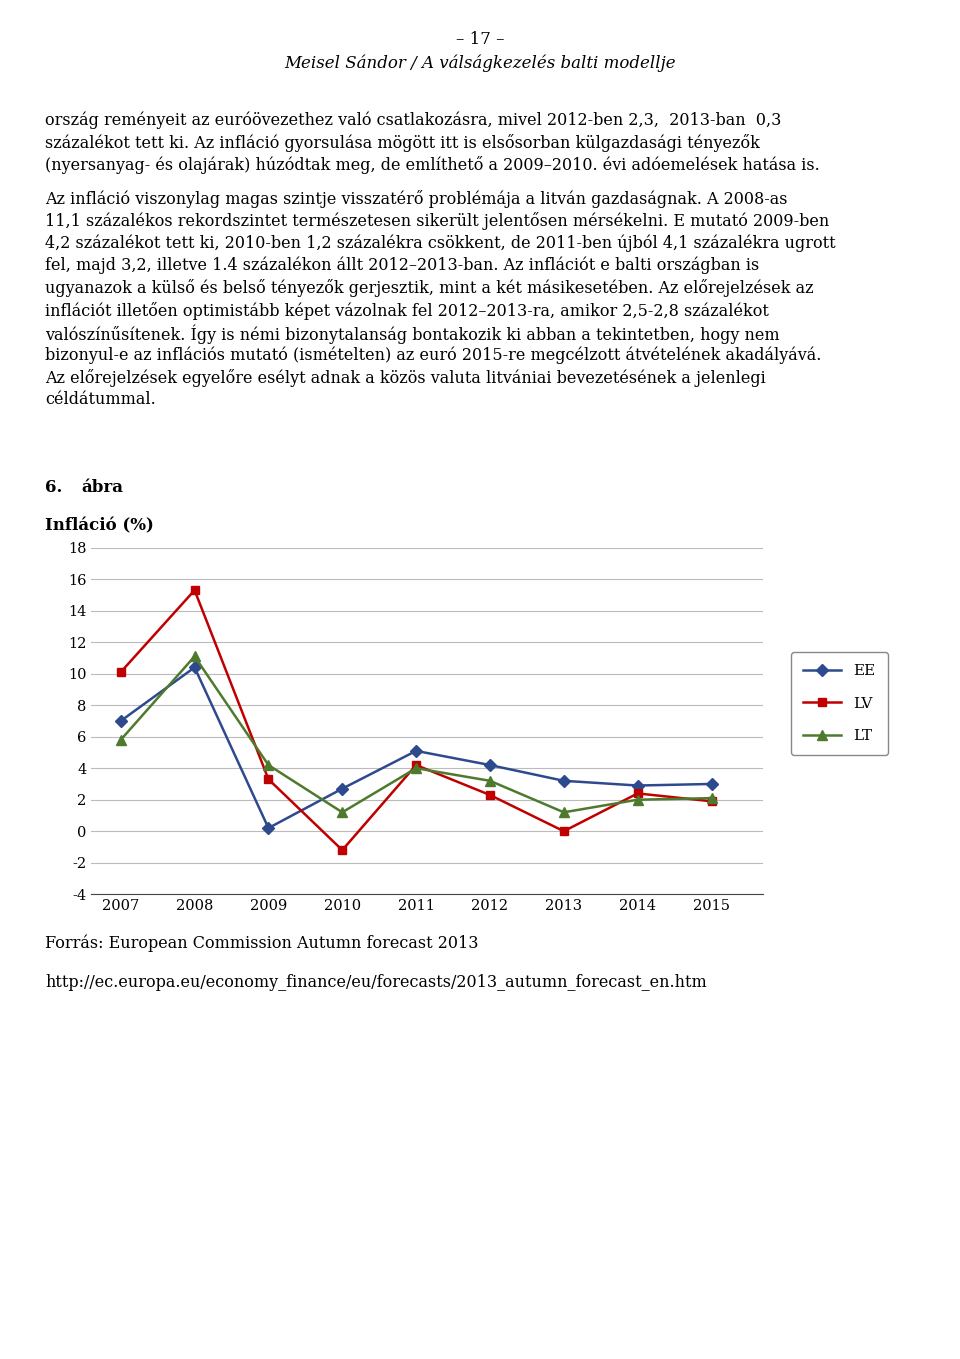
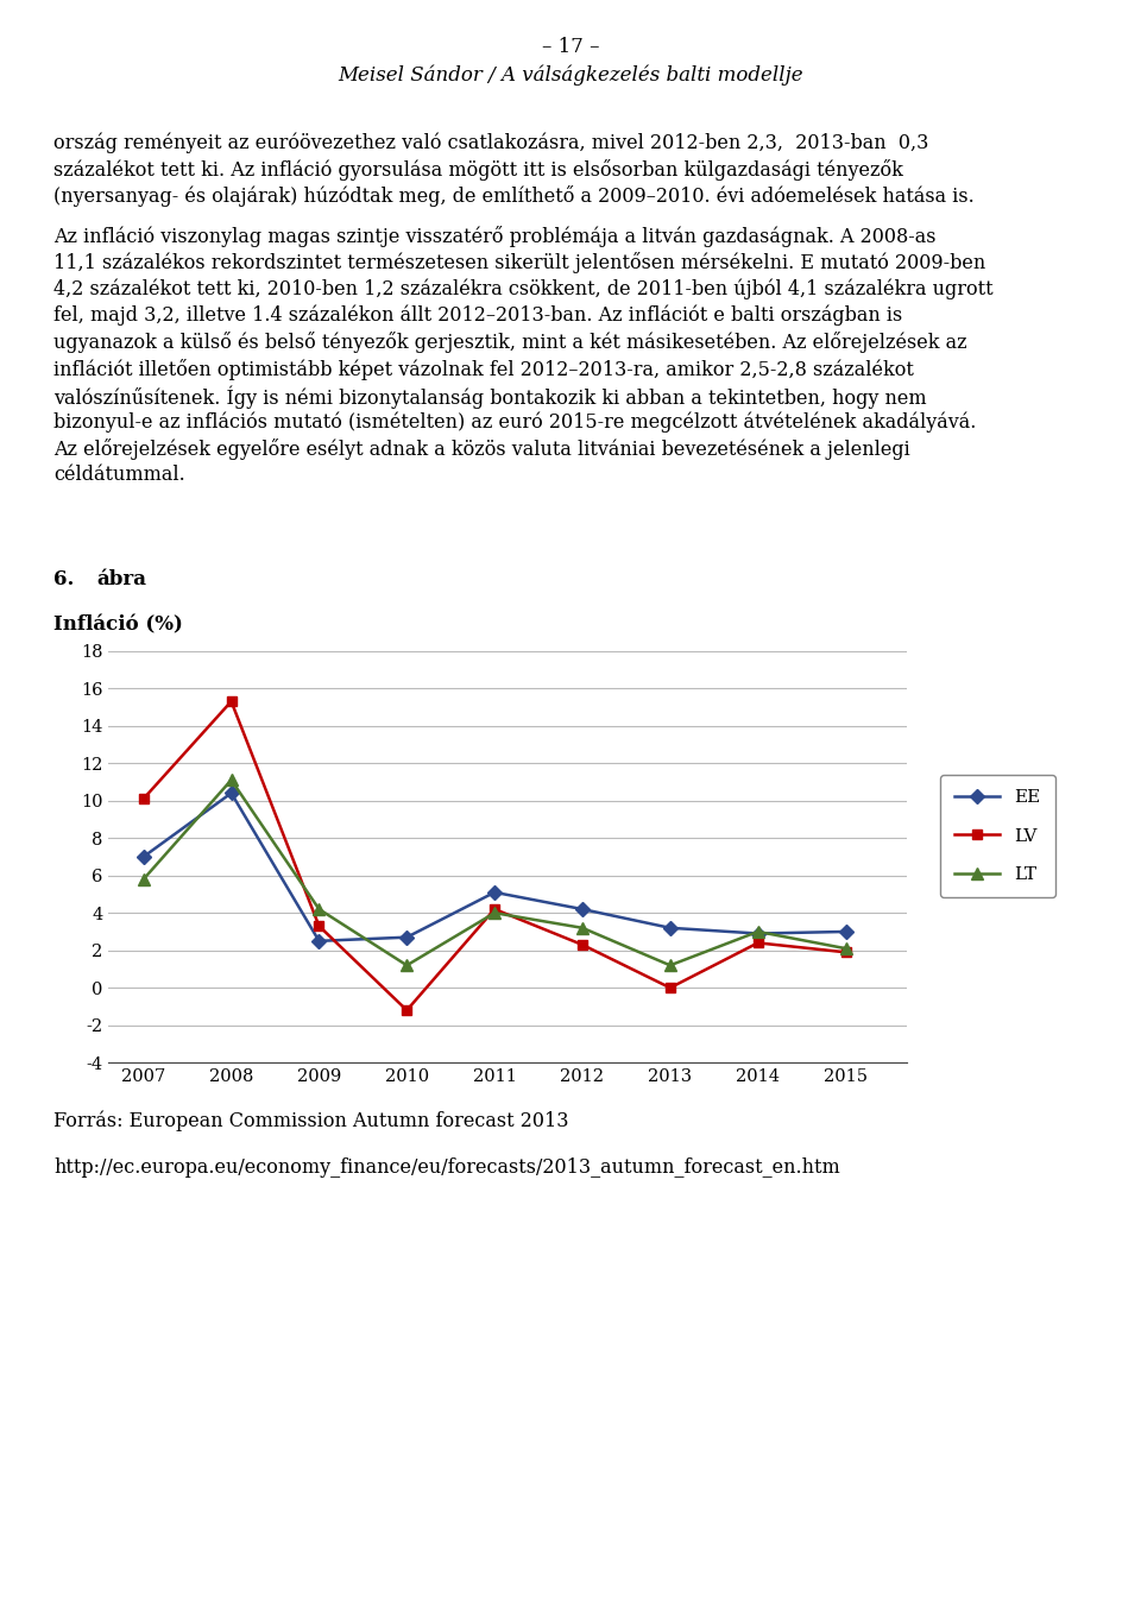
EE/2009: 0.2 -> 2.5
LT/2014: 2.0 -> 3.0
